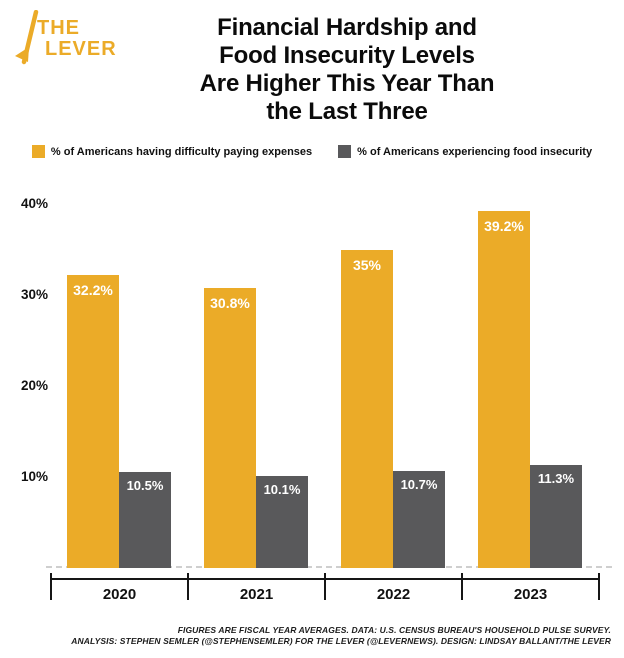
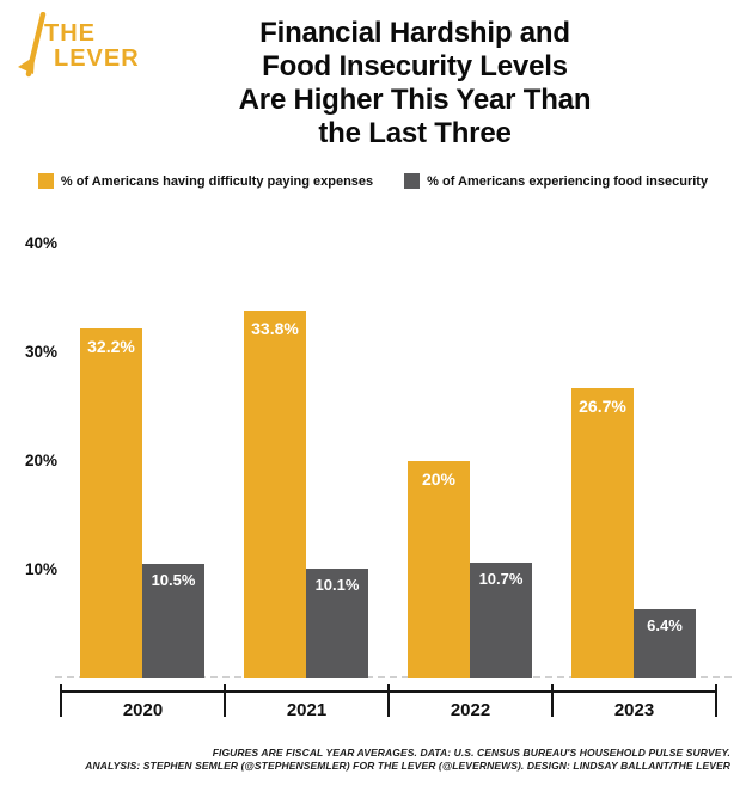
% of Americans having difficulty paying expenses/2021: 30.8% -> 33.8%
% of Americans having difficulty paying expenses/2022: 35% -> 20%
% of Americans having difficulty paying expenses/2023: 39.2% -> 26.7%
% of Americans experiencing food insecurity/2023: 11.3% -> 6.4%
